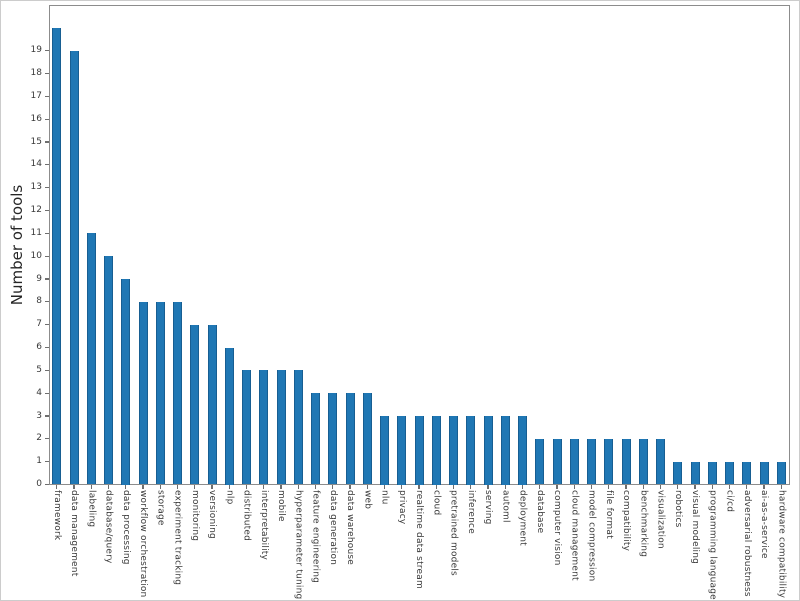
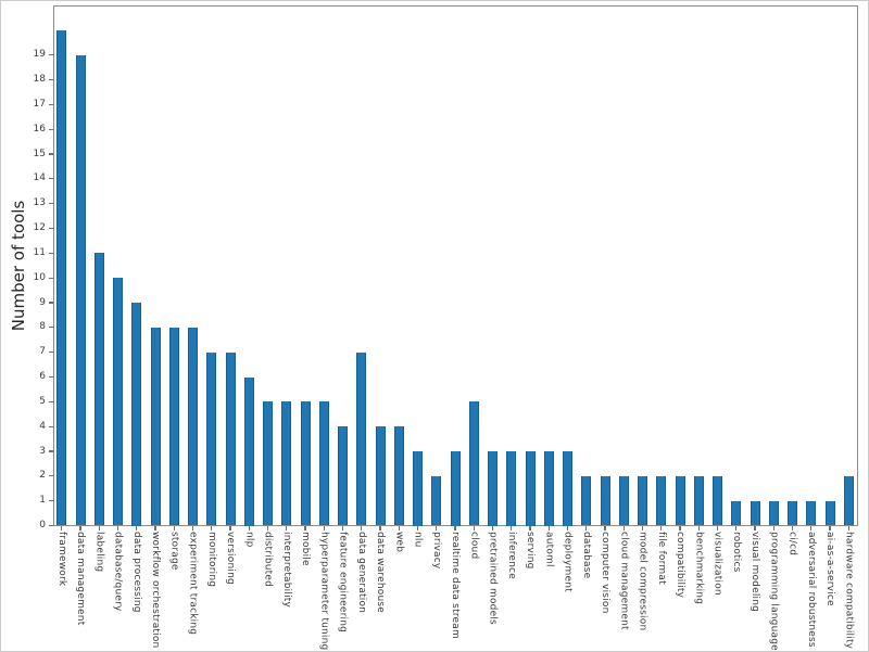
data generation: 4 -> 7
privacy: 3 -> 2
cloud: 3 -> 5
hardware compatibility: 1 -> 2
